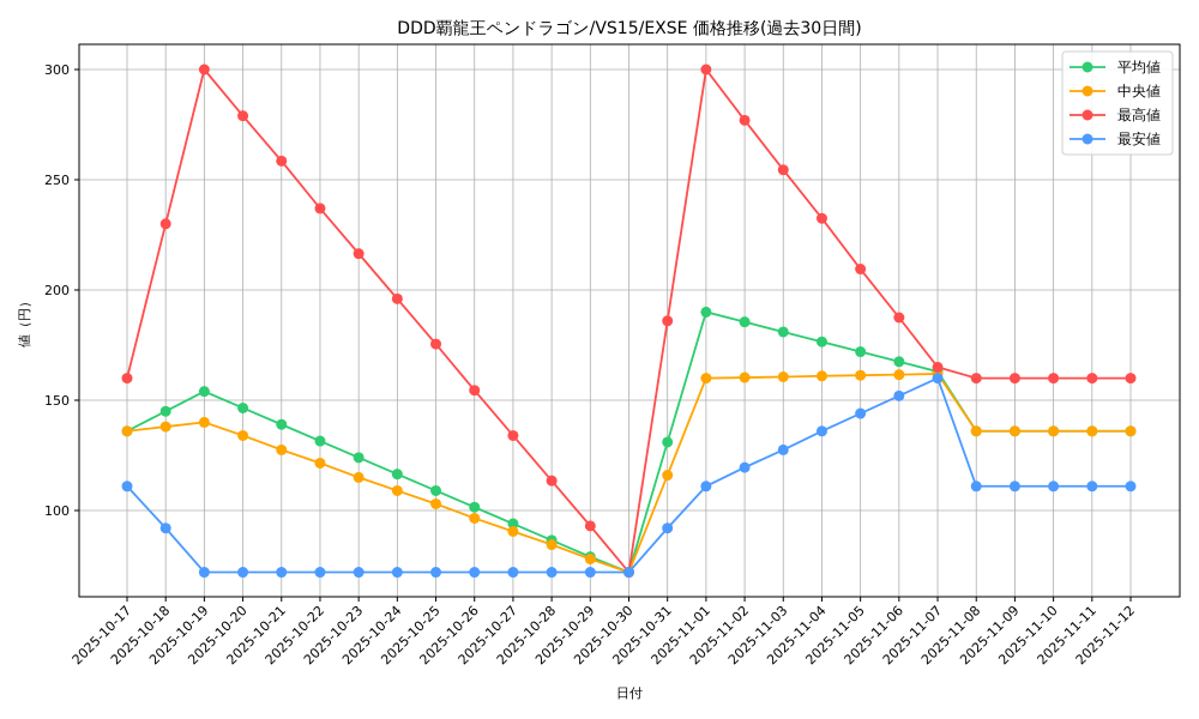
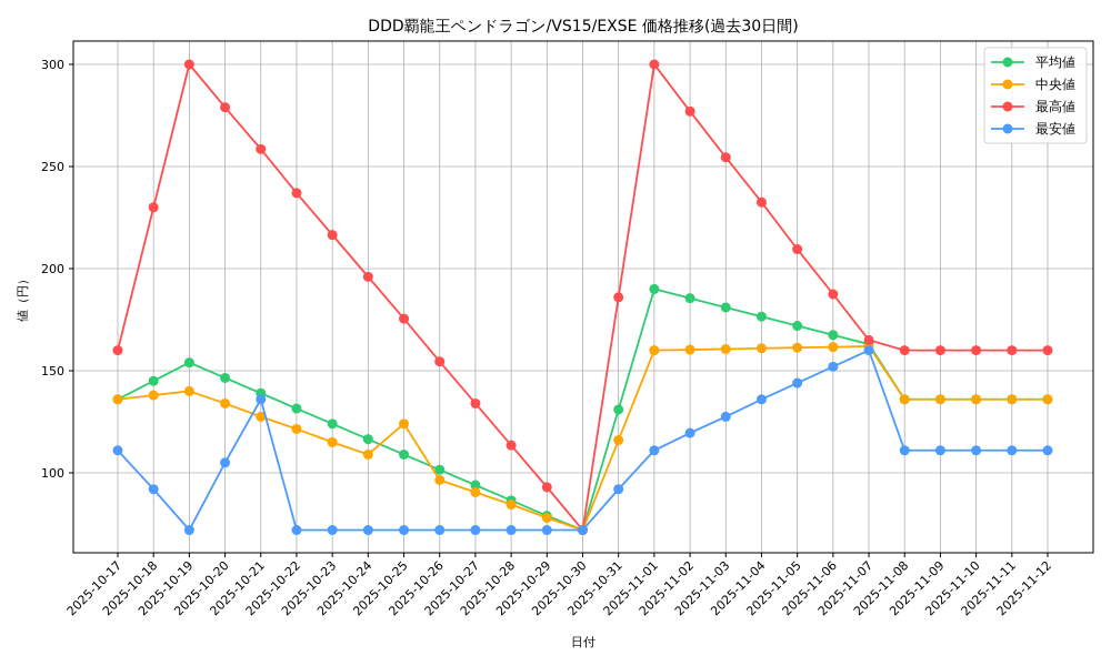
最安値/2025-10-20: 72 -> 105
最安値/2025-10-21: 72 -> 136
中央値/2025-10-25: 103 -> 124
